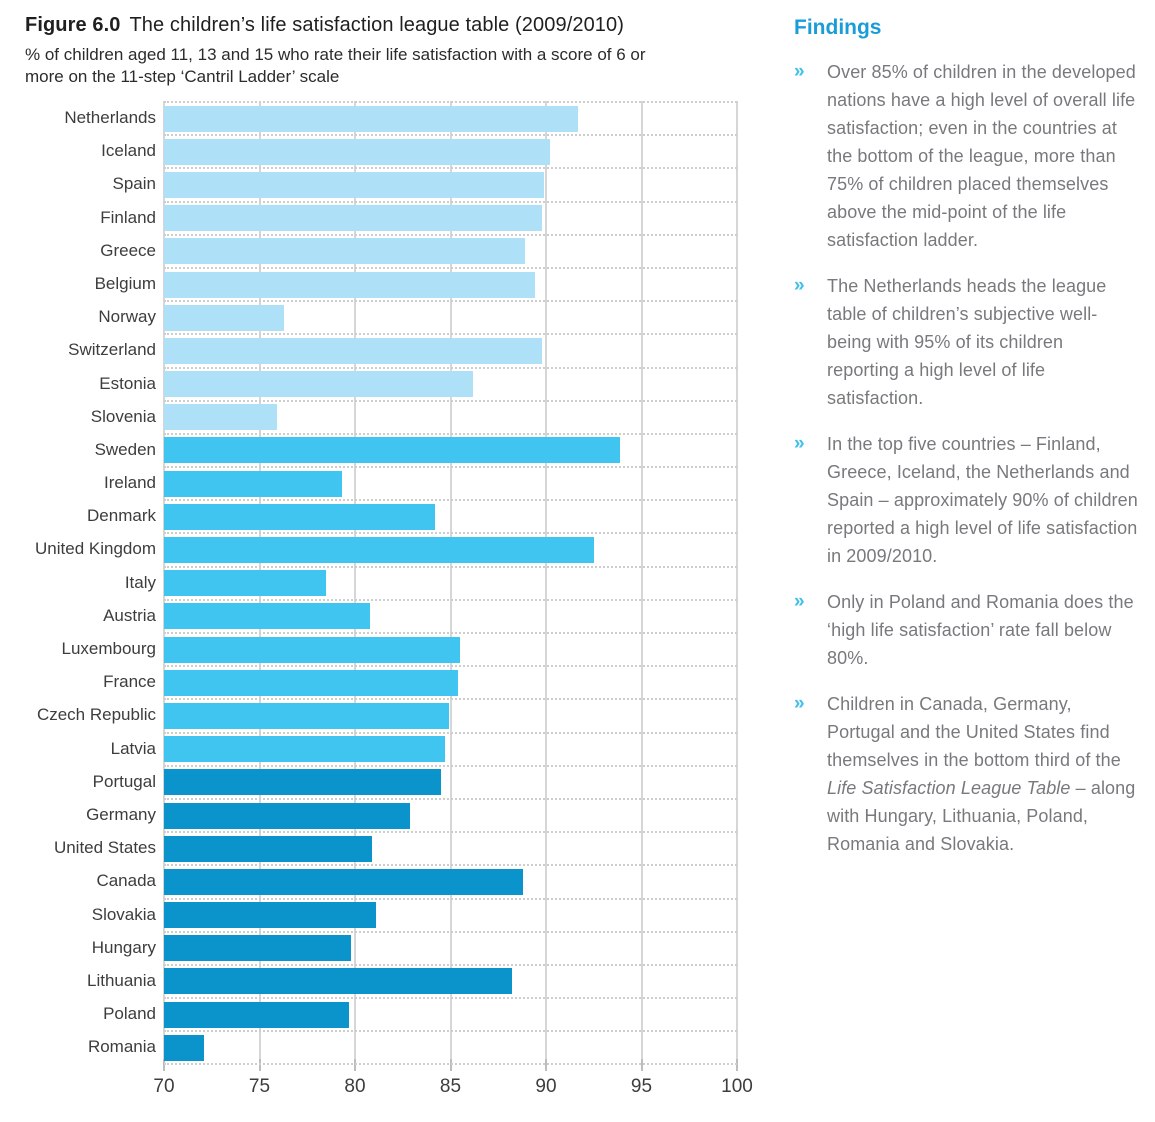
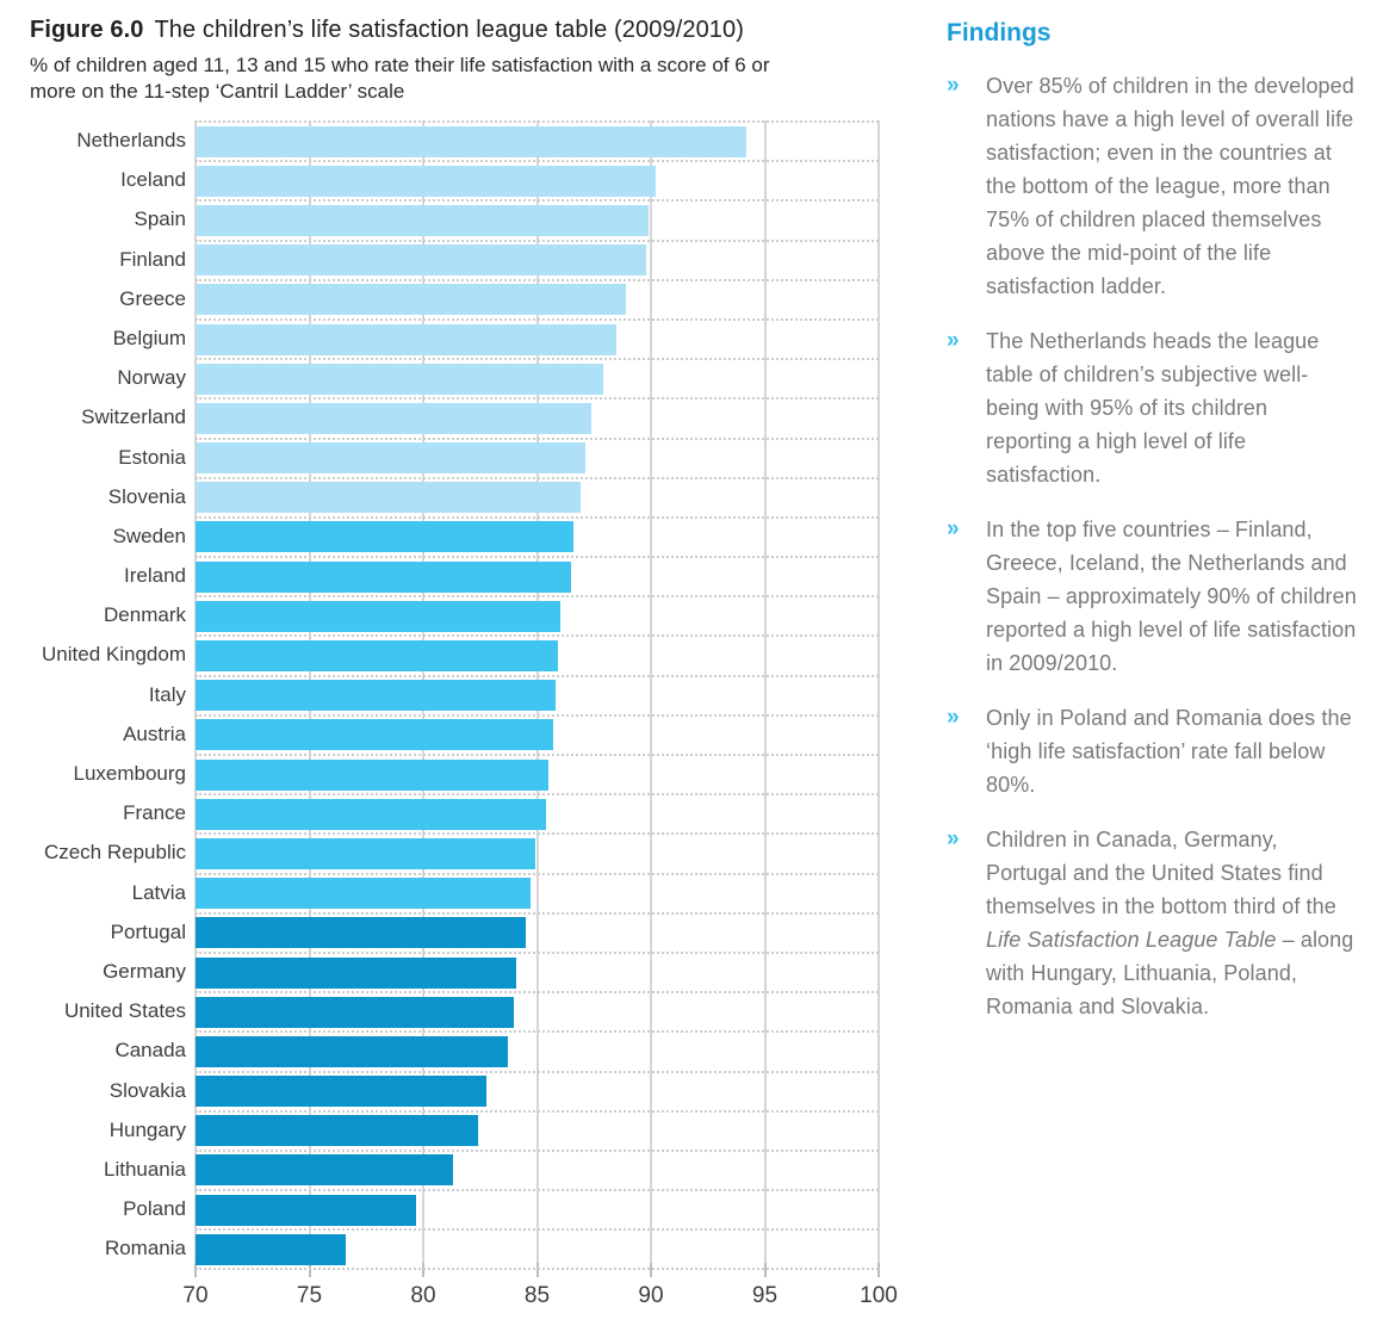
Netherlands: 91.7 -> 94.2
Belgium: 89.4 -> 88.5
Norway: 76.3 -> 87.9
Switzerland: 89.8 -> 87.4
Estonia: 86.2 -> 87.1
Slovenia: 75.9 -> 86.9
Sweden: 93.9 -> 86.6
Ireland: 79.3 -> 86.5
Denmark: 84.2 -> 86.0
United Kingdom: 92.5 -> 85.9
Italy: 78.5 -> 85.8
Austria: 80.8 -> 85.7
Germany: 82.9 -> 84.1
United States: 80.9 -> 84.0
Canada: 88.8 -> 83.7
Slovakia: 81.1 -> 82.8
Hungary: 79.8 -> 82.4
Lithuania: 88.2 -> 81.3
Romania: 72.1 -> 76.6
